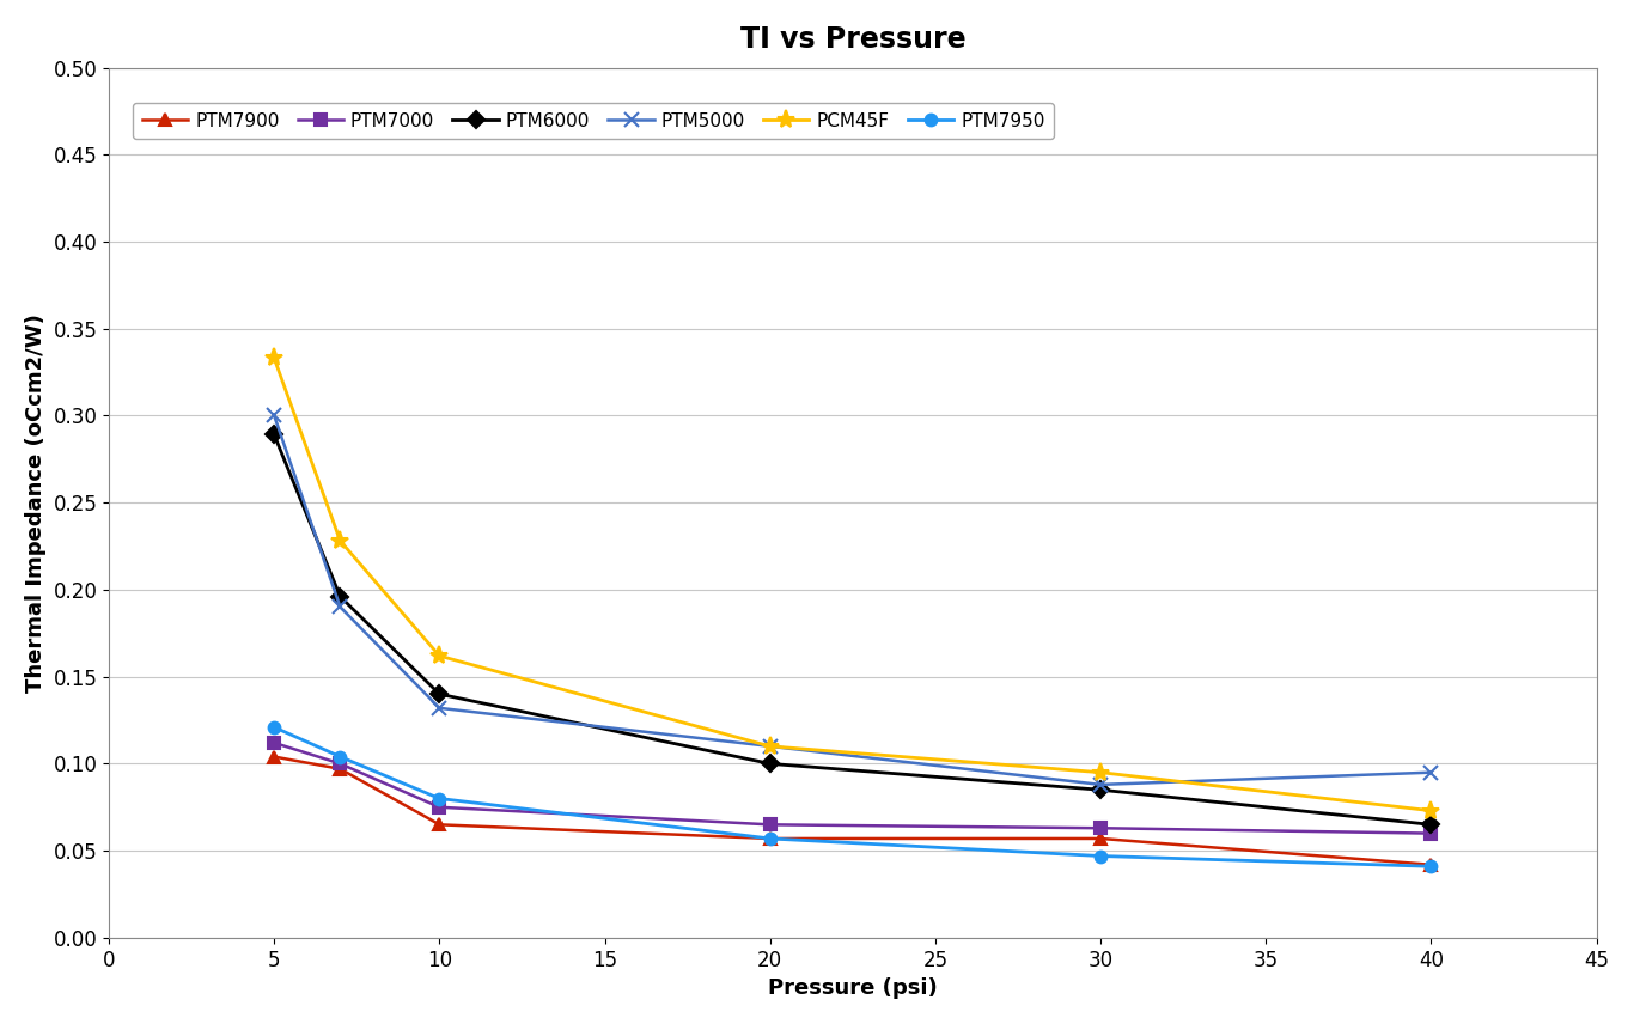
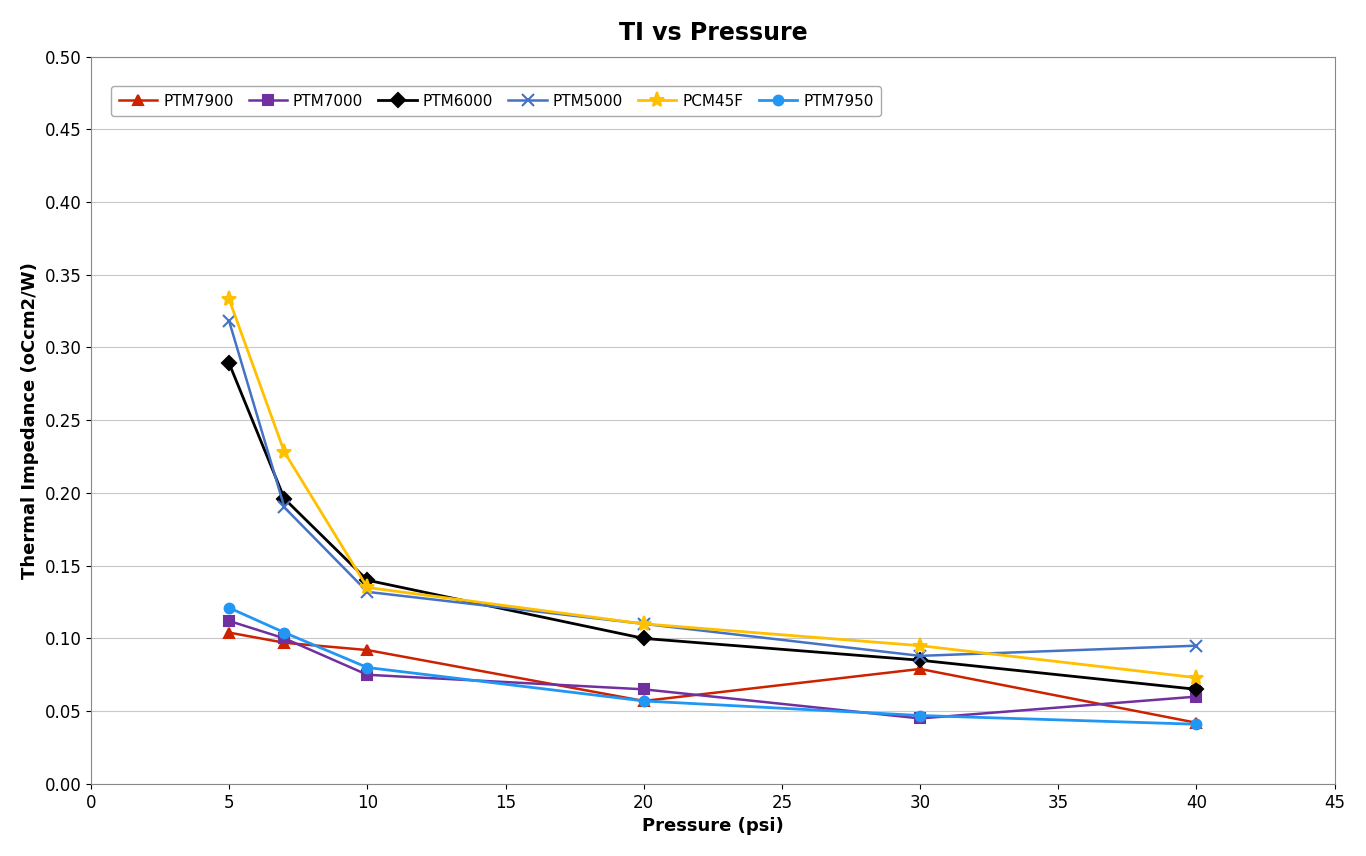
PTM5000/5: 0.300 -> 0.318
PTM7900/10: 0.065 -> 0.092
PCM45F/10: 0.162 -> 0.135
PTM7900/30: 0.057 -> 0.079
PTM7000/30: 0.063 -> 0.045
